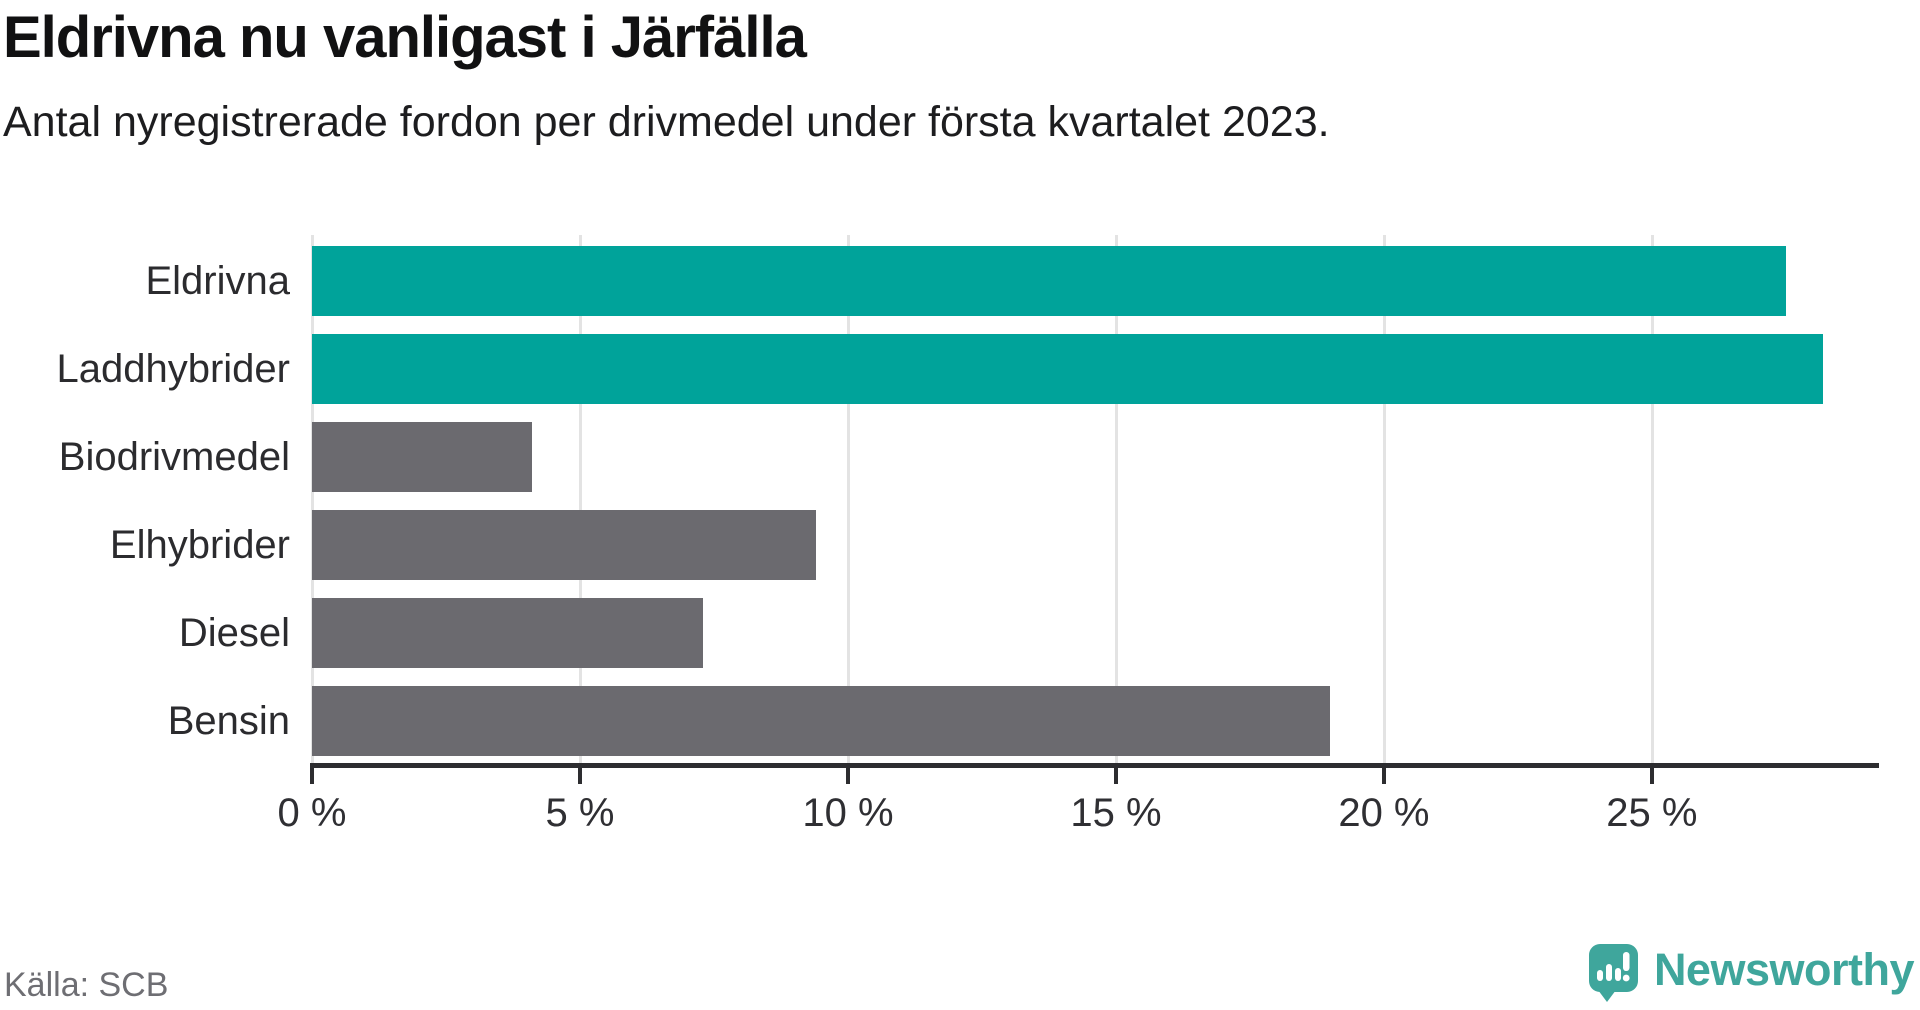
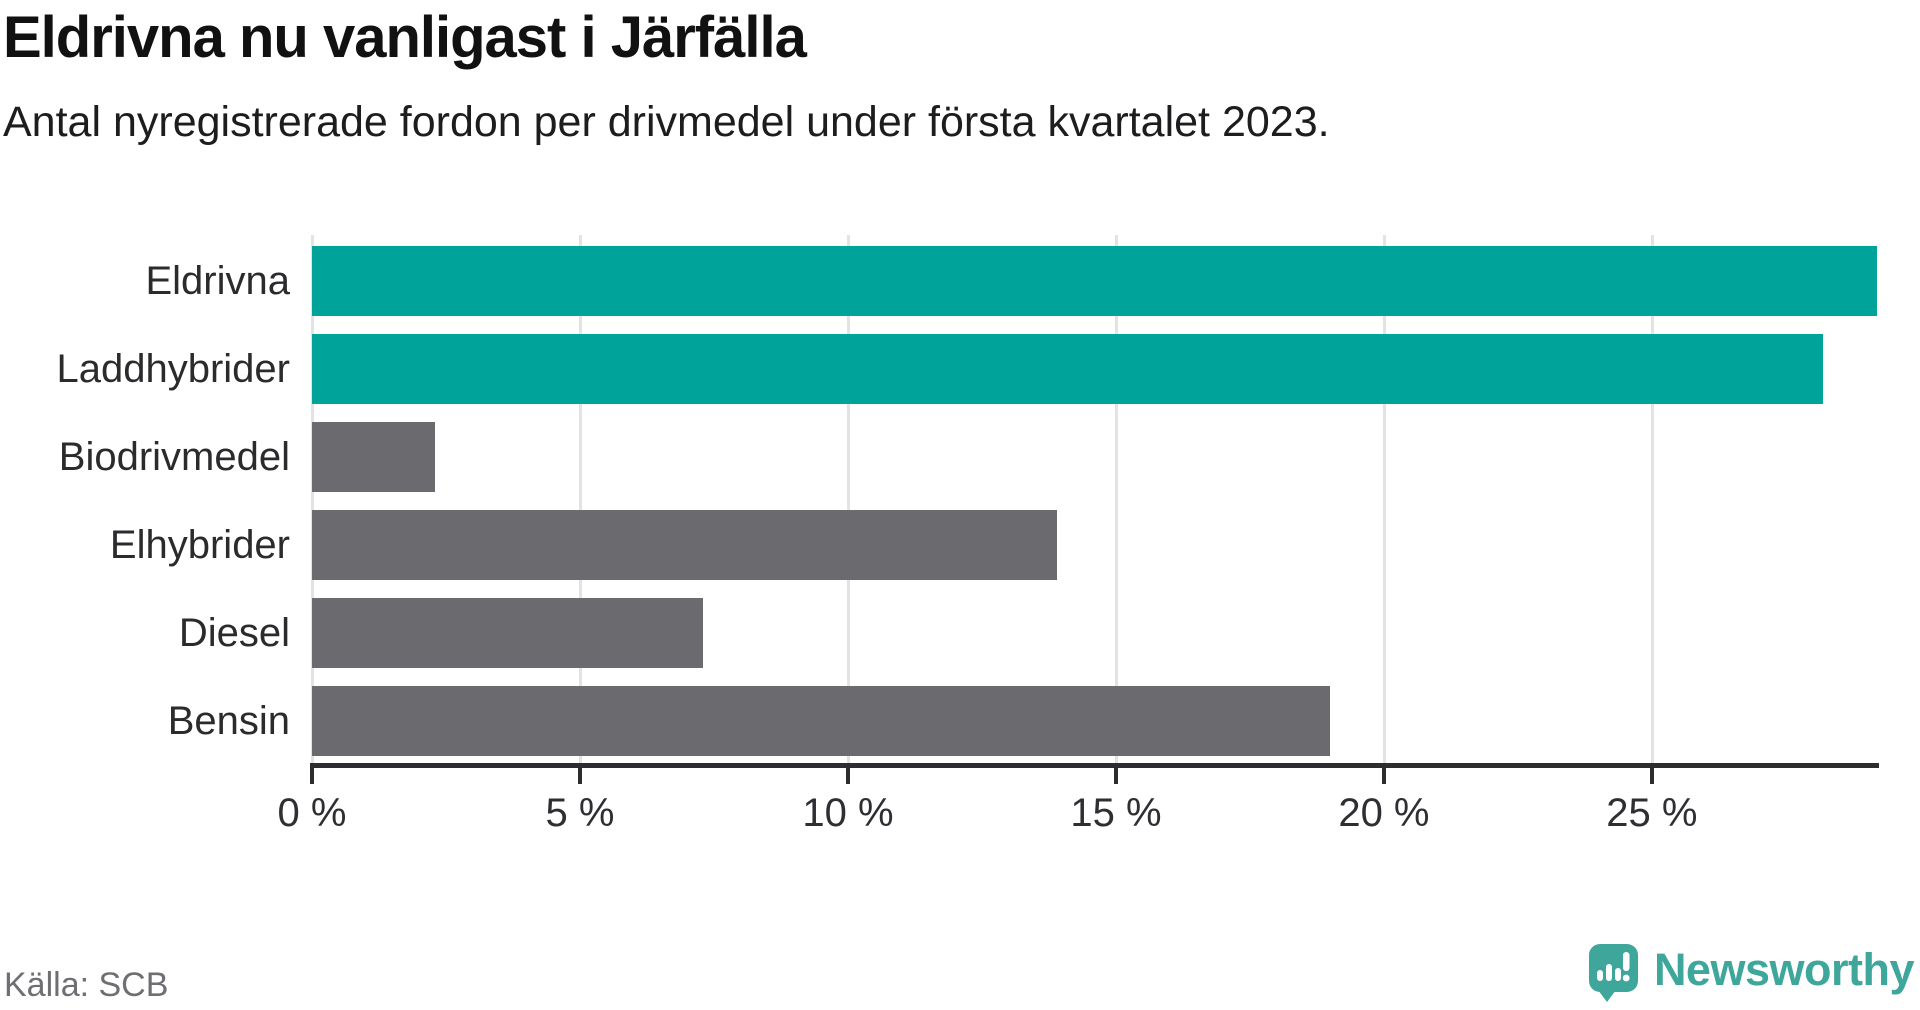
Eldrivna: 27.5% -> 29.2%
Biodrivmedel: 4.1% -> 2.3%
Elhybrider: 9.4% -> 13.9%
